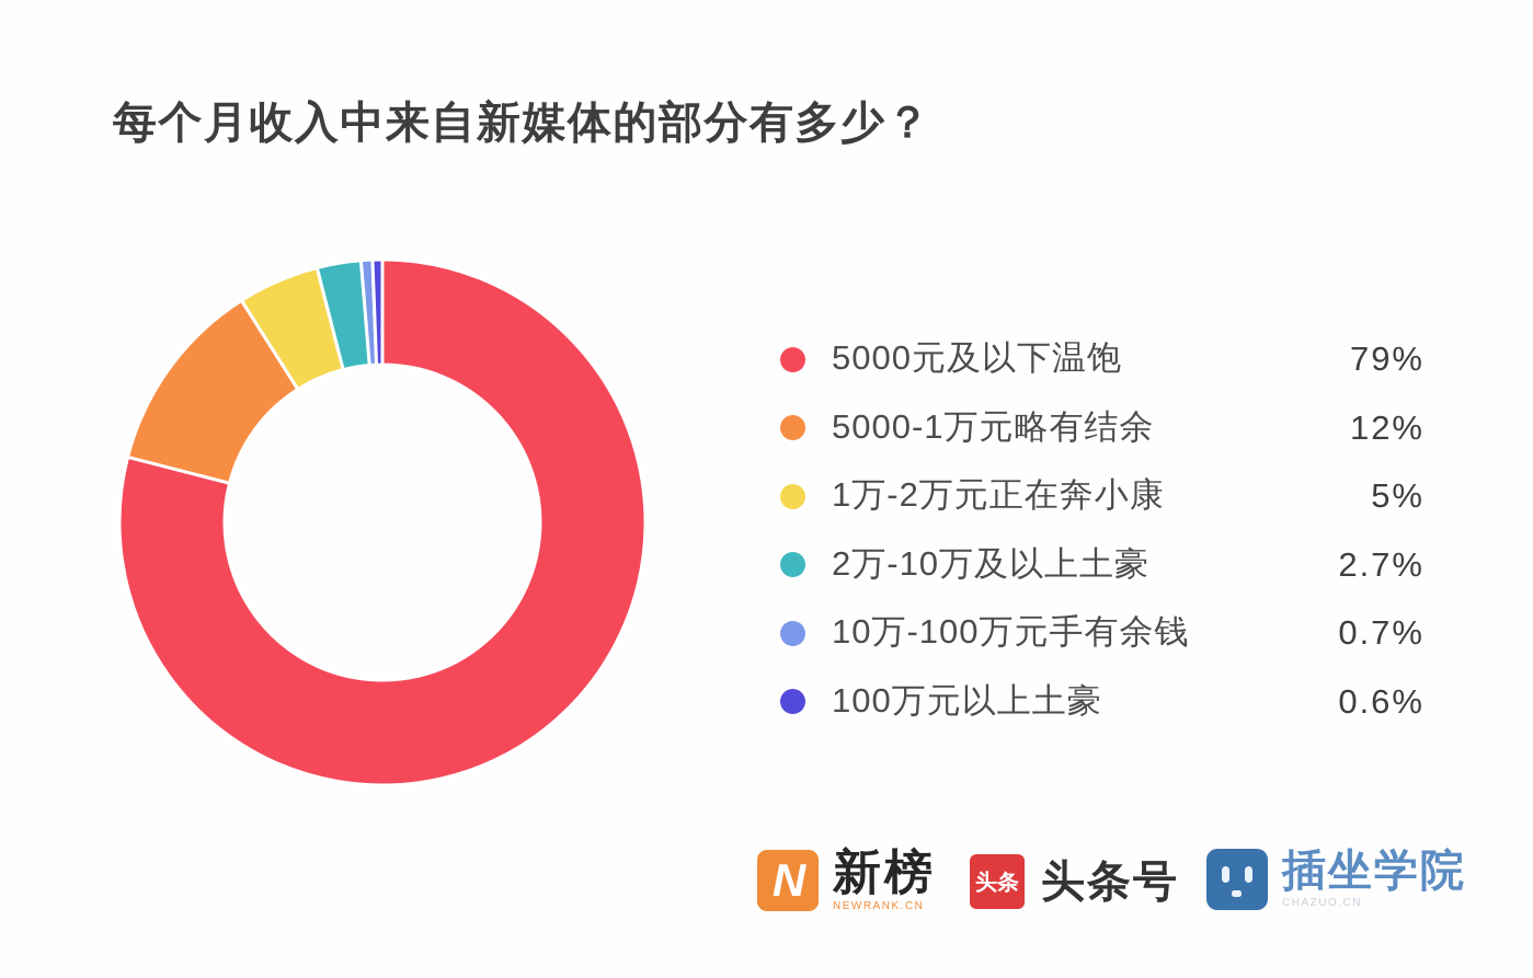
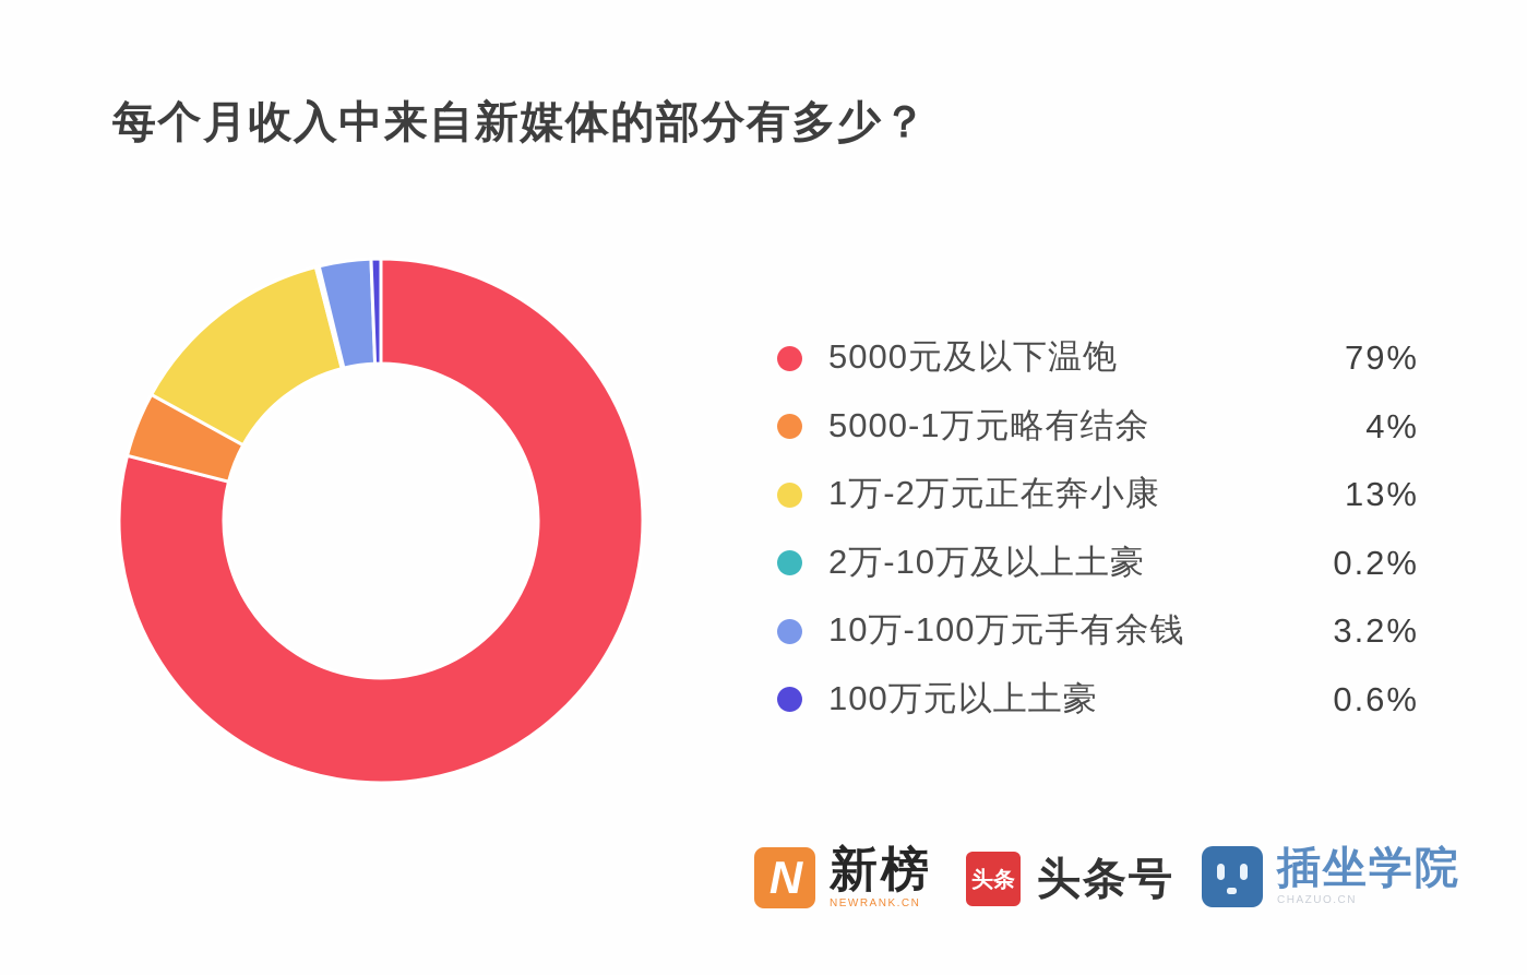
5000-1万元略有结余: 12% -> 4%
1万-2万元正在奔小康: 5% -> 13%
2万-10万及以上土豪: 2.7% -> 0.2%
10万-100万元手有余钱: 0.7% -> 3.2%
